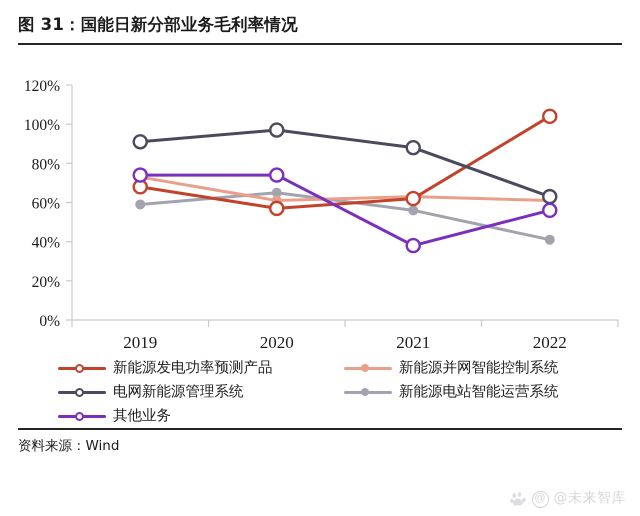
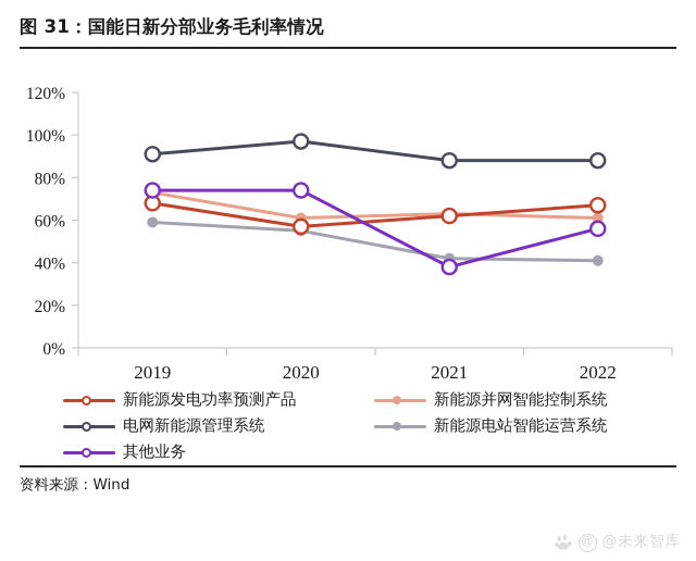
新能源电站智能运营系统/2020: 65% -> 55%
新能源电站智能运营系统/2021: 56% -> 42%
新能源发电功率预测产品/2022: 104% -> 67%
电网新能源管理系统/2022: 63% -> 88%
